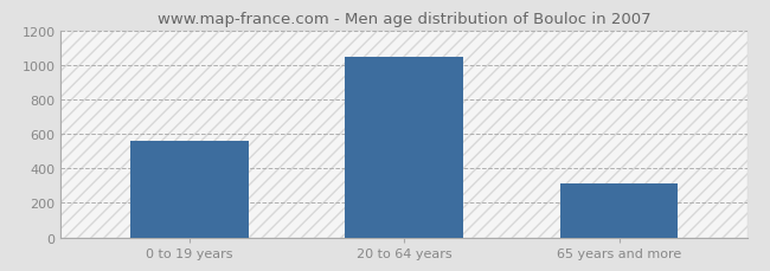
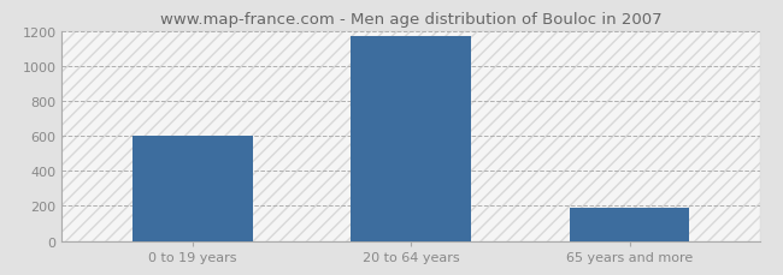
0 to 19 years: 560 -> 600
20 to 64 years: 1050 -> 1170
65 years and more: 310 -> 190
